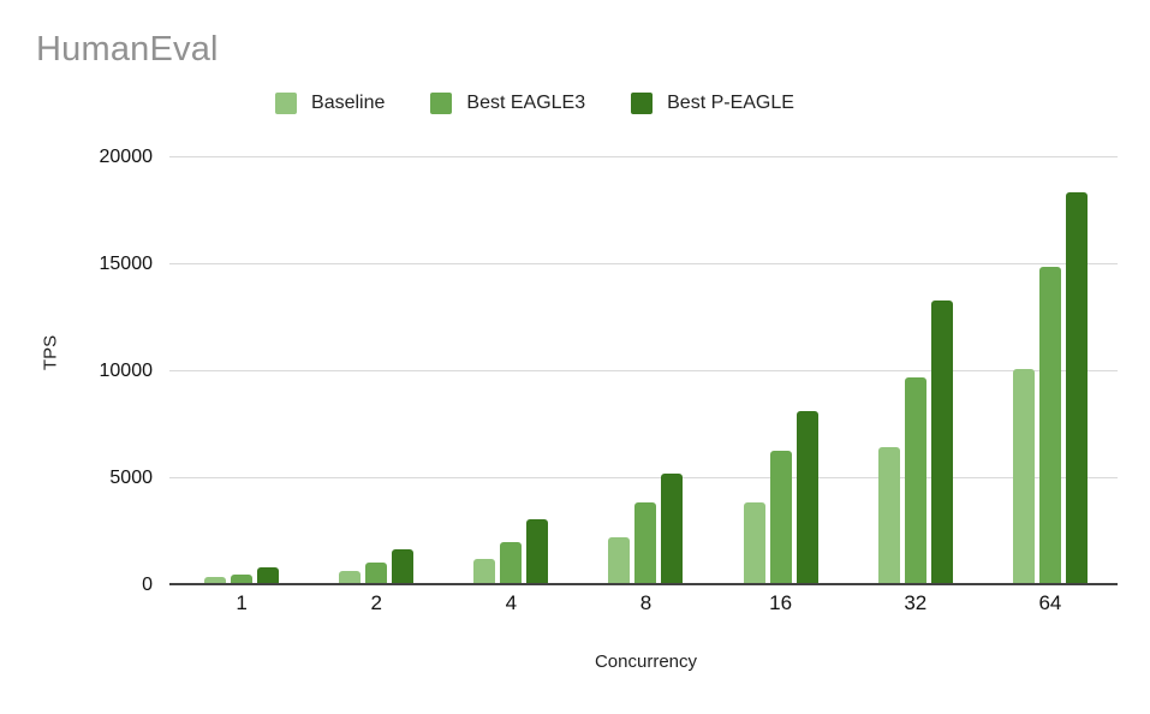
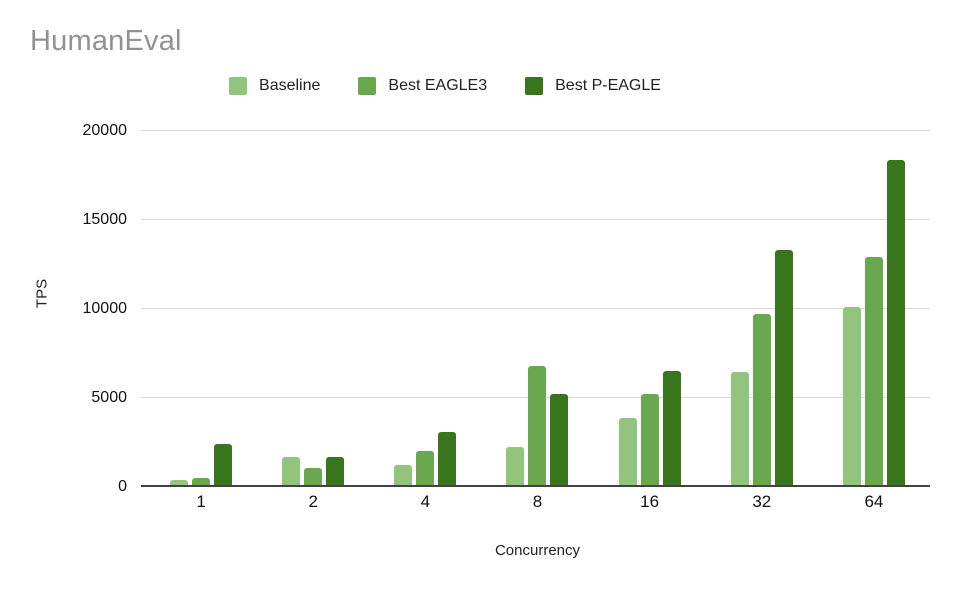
Best P-EAGLE/1: 900 -> 2400
Baseline/2: 700 -> 1700
Best EAGLE3/8: 3900 -> 6800
Best EAGLE3/16: 6300 -> 5200
Best P-EAGLE/16: 8200 -> 6500
Best EAGLE3/64: 14900 -> 12900
